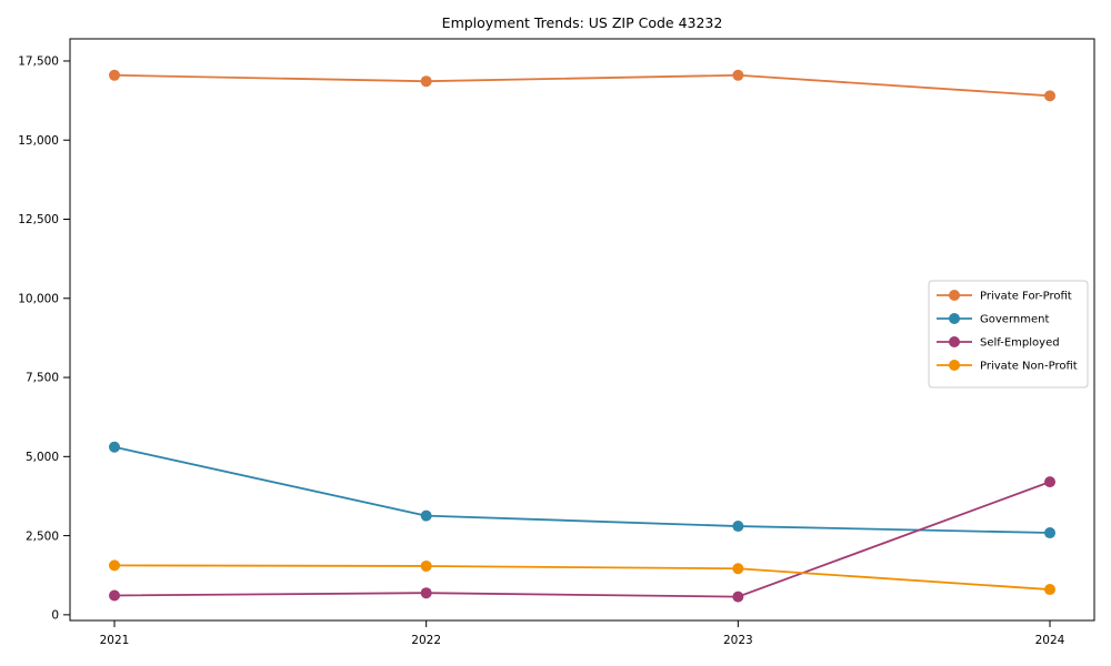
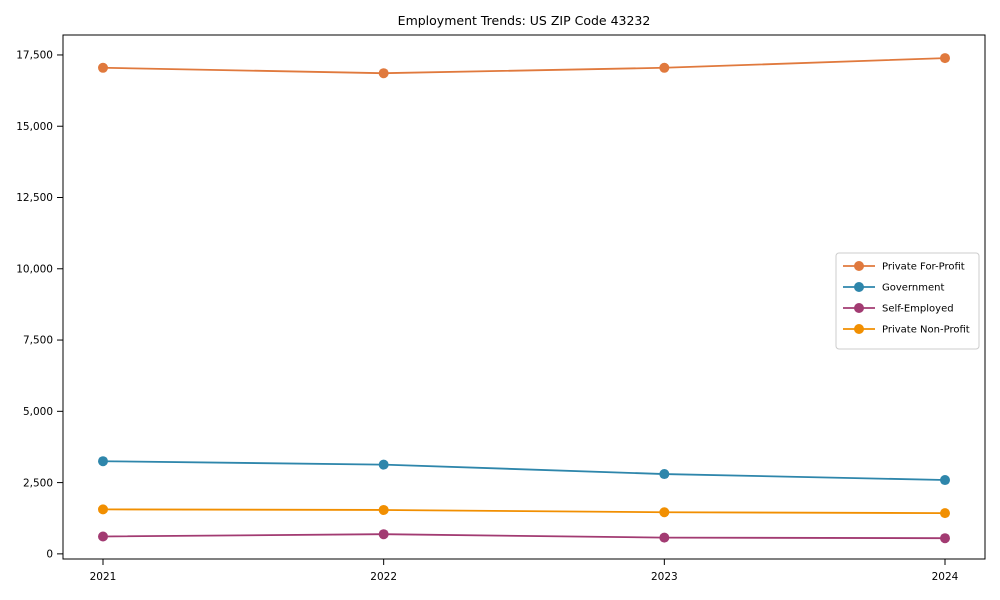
Government/2021: 5300 -> 3200
Private For-Profit/2024: 16400 -> 17400
Self-Employed/2024: 4200 -> 600
Private Non-Profit/2024: 800 -> 1400
